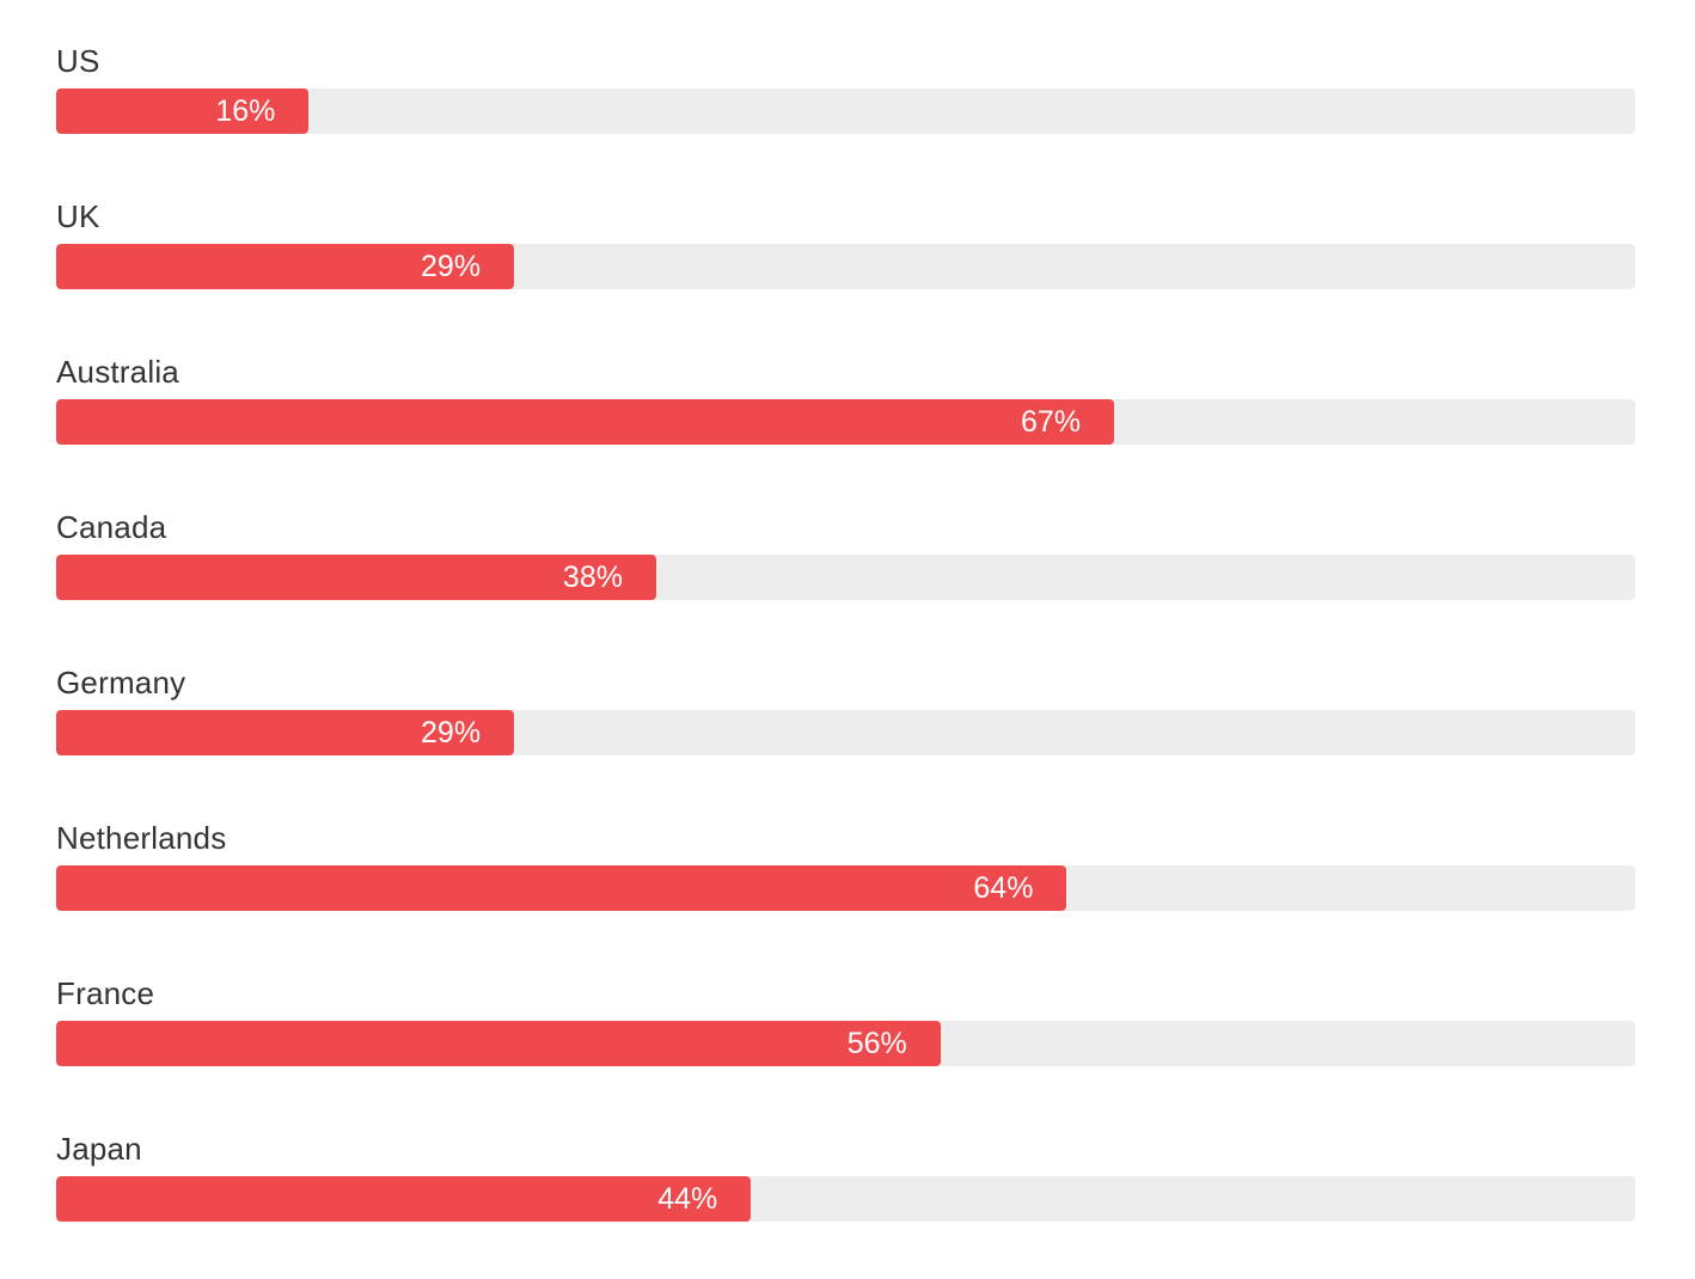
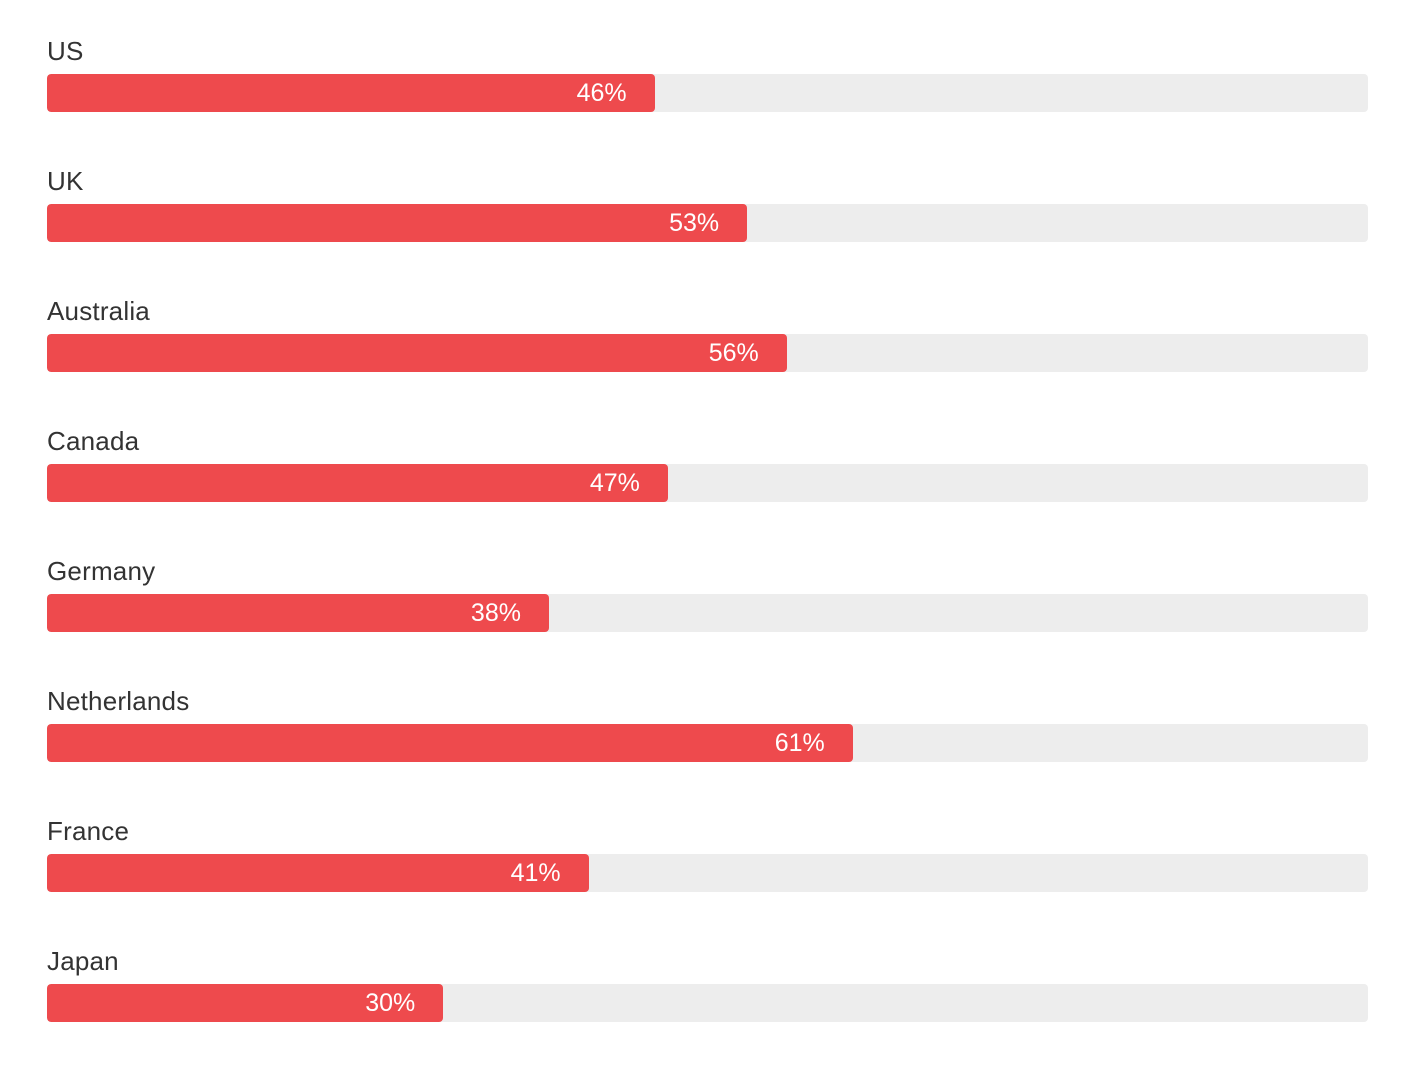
US: 16% -> 46%
UK: 29% -> 53%
Australia: 67% -> 56%
Canada: 38% -> 47%
Germany: 29% -> 38%
Netherlands: 64% -> 61%
France: 56% -> 41%
Japan: 44% -> 30%
